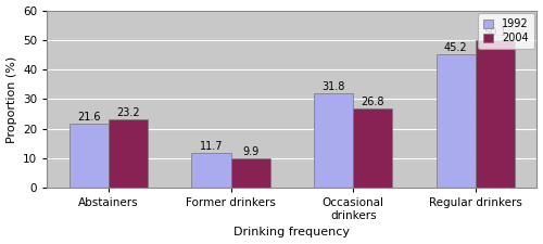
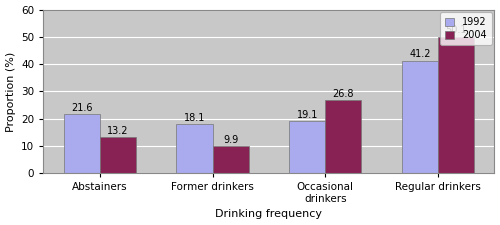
2004/Abstainers: 23.2 -> 13.2
1992/Former drinkers: 11.7 -> 18.1
1992/Occasional drinkers: 31.8 -> 19.1
1992/Regular drinkers: 45.2 -> 41.2
